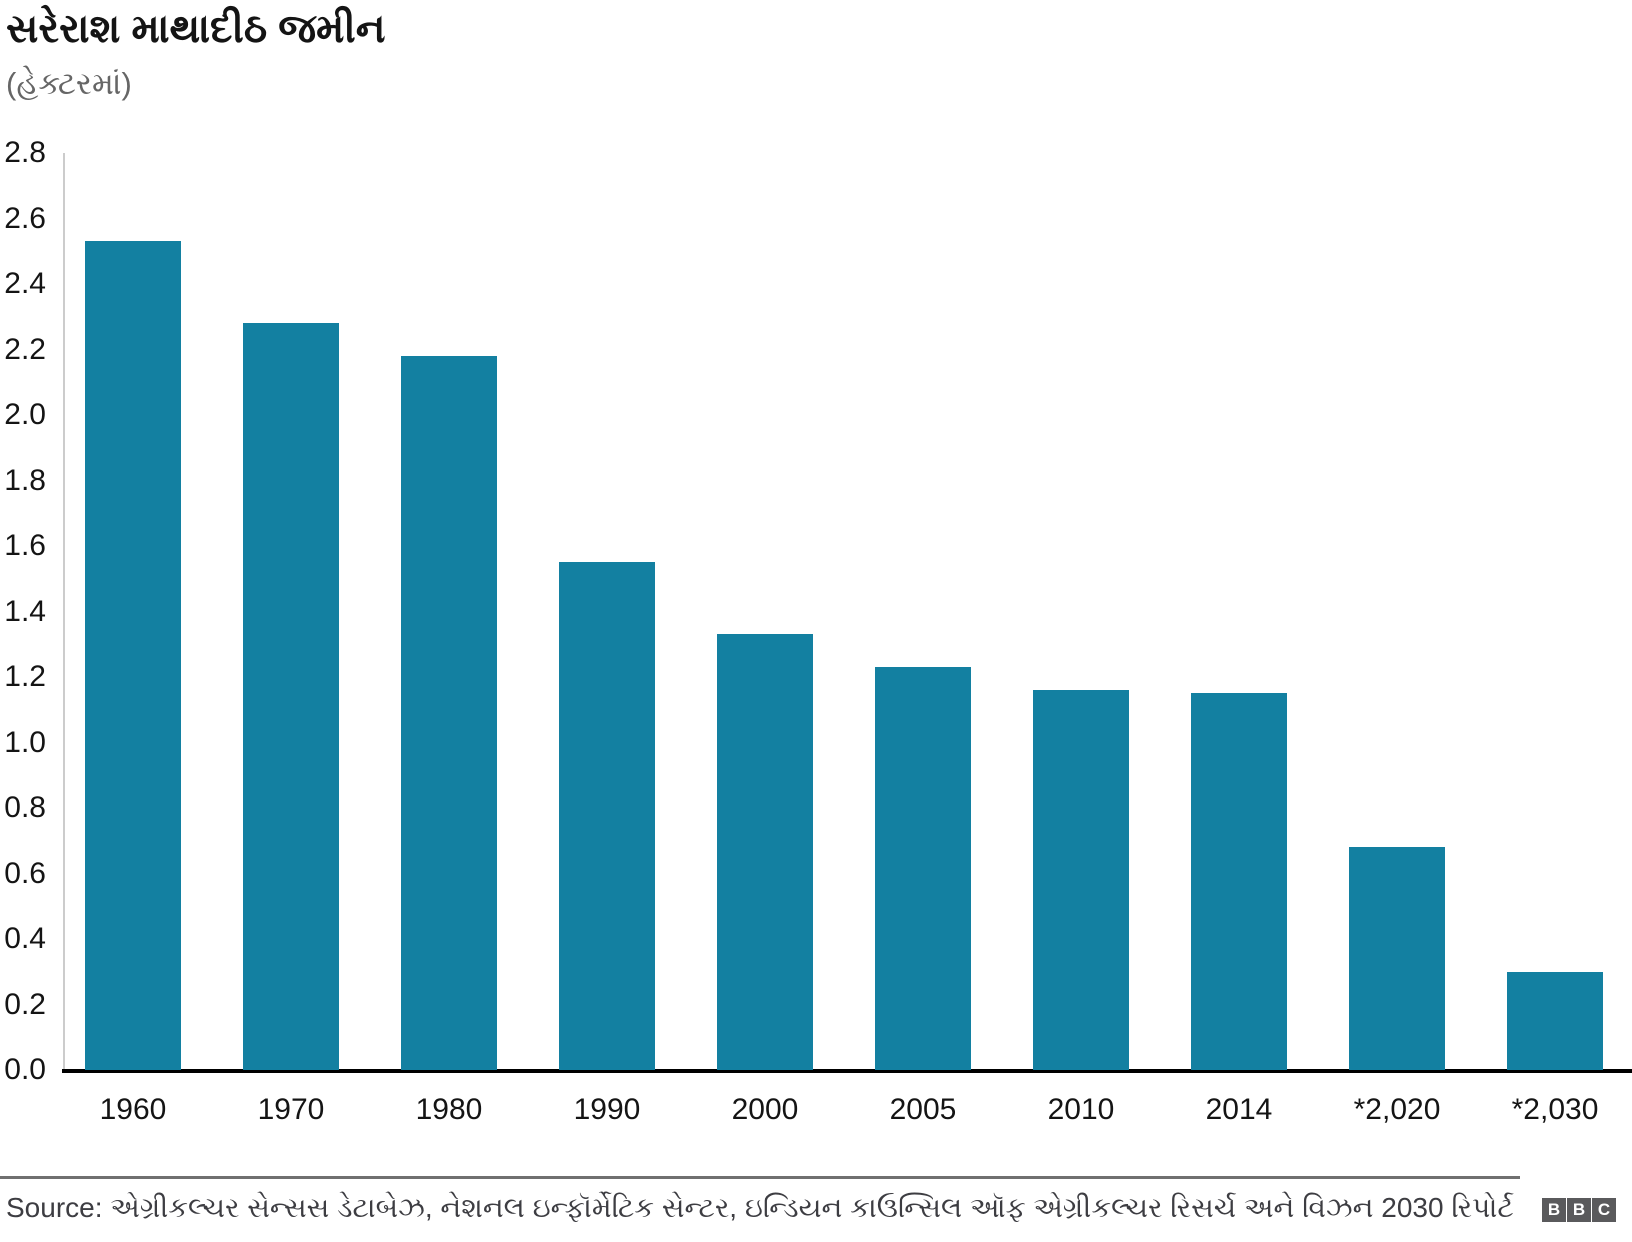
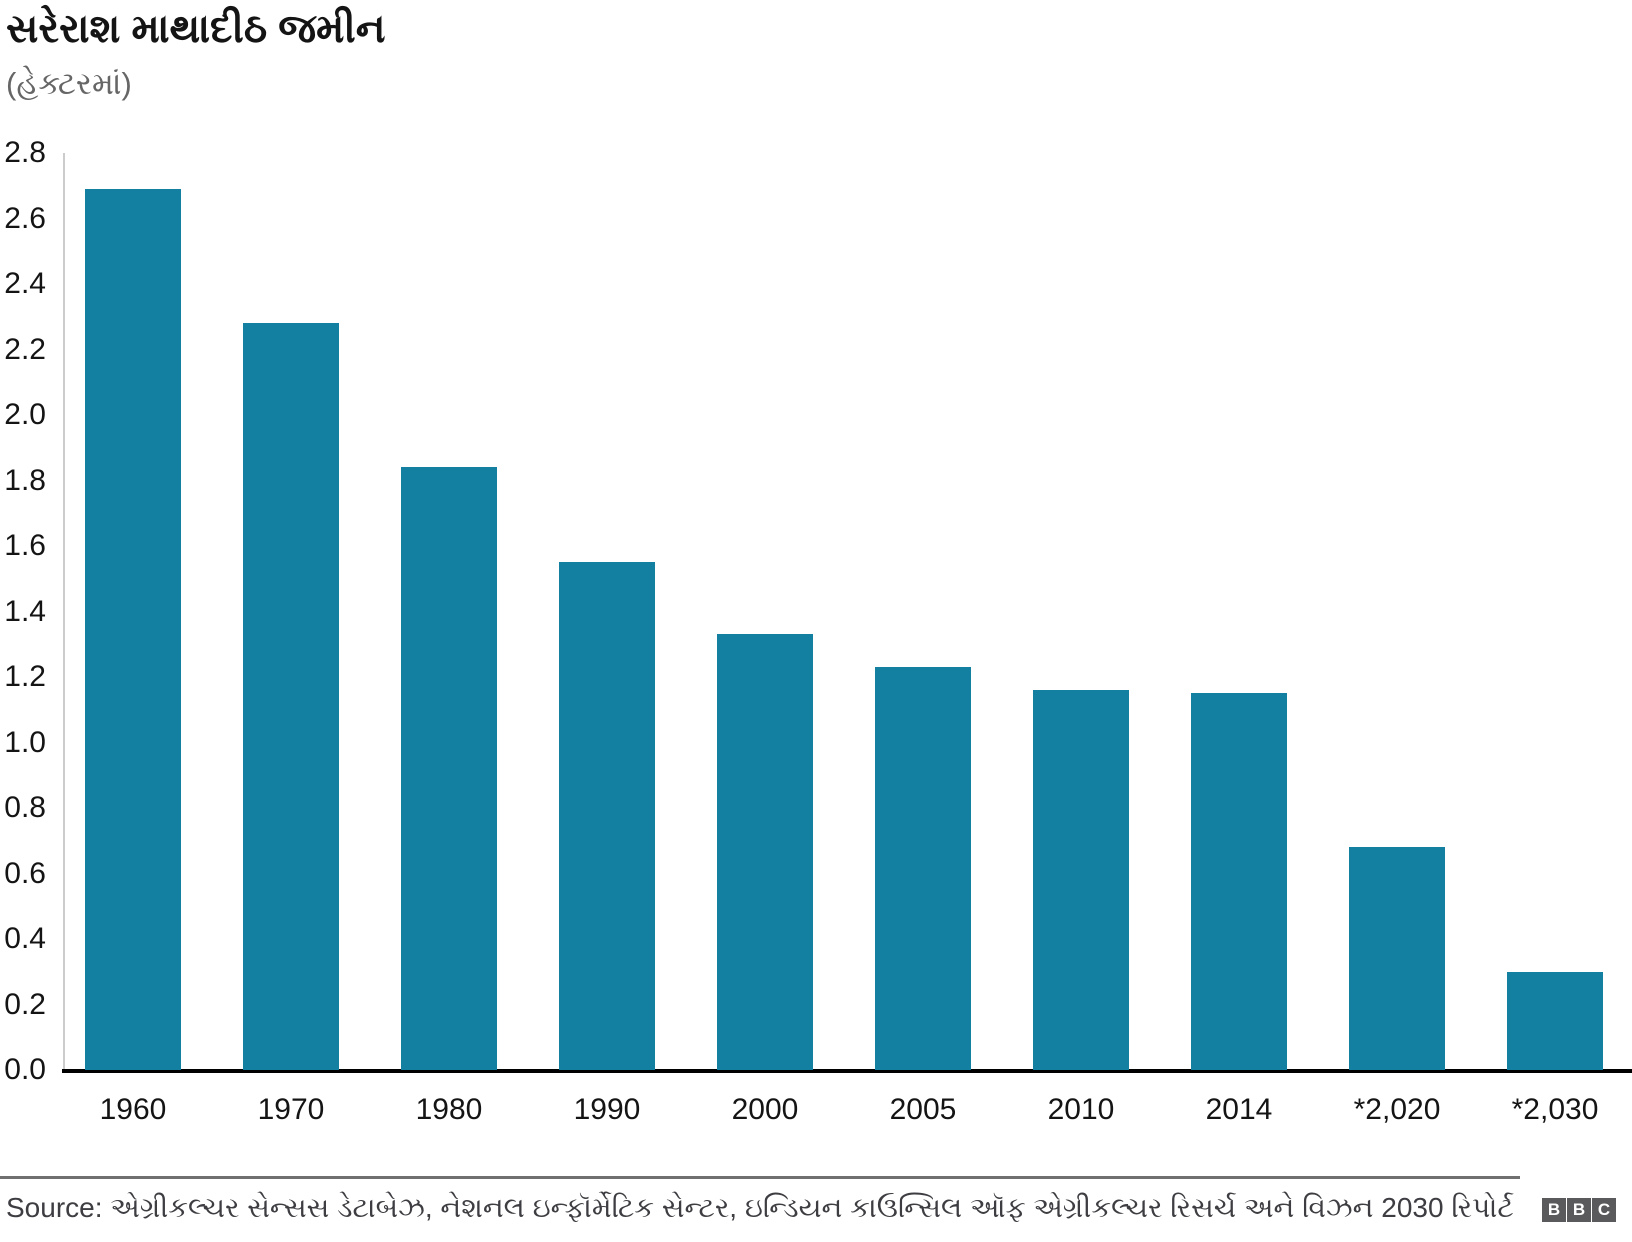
1960: 2.53 -> 2.69
1980: 2.18 -> 1.84
